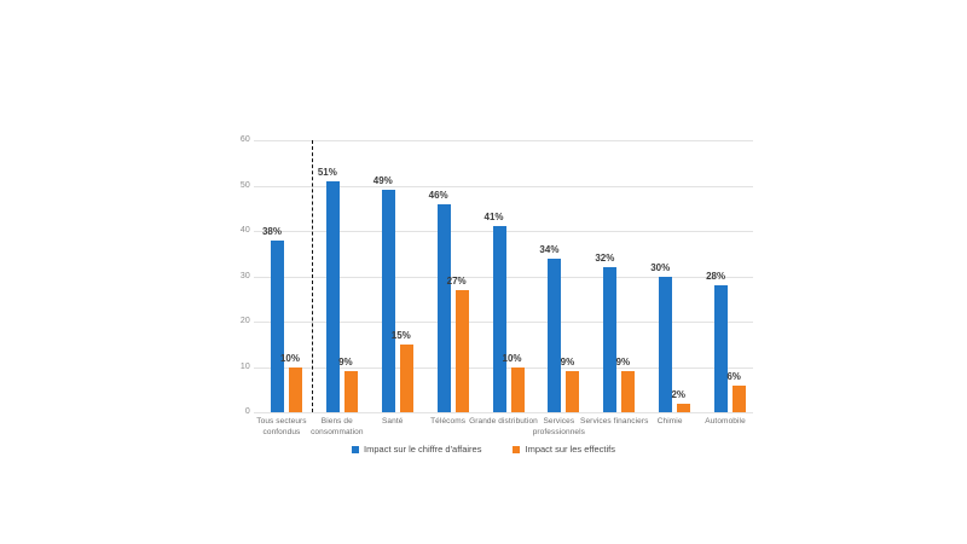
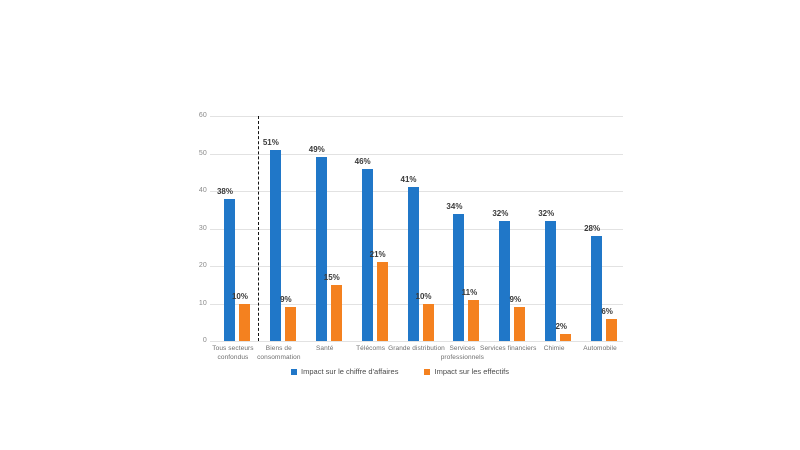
Impact sur les effectifs/Télécoms: 27% -> 21%
Impact sur les effectifs/Services professionnels: 9% -> 11%
Impact sur le chiffre d'affaires/Chimie: 30% -> 32%
